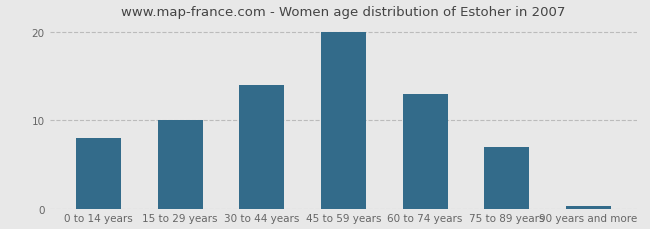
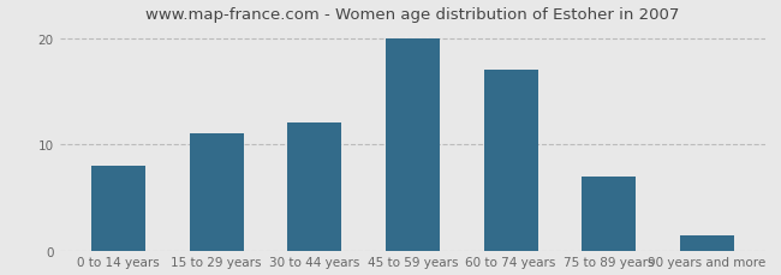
15 to 29 years: 10.0 -> 11.0
30 to 44 years: 14.0 -> 12.0
60 to 74 years: 13.0 -> 17.0
90 years and more: 0.3 -> 1.4
